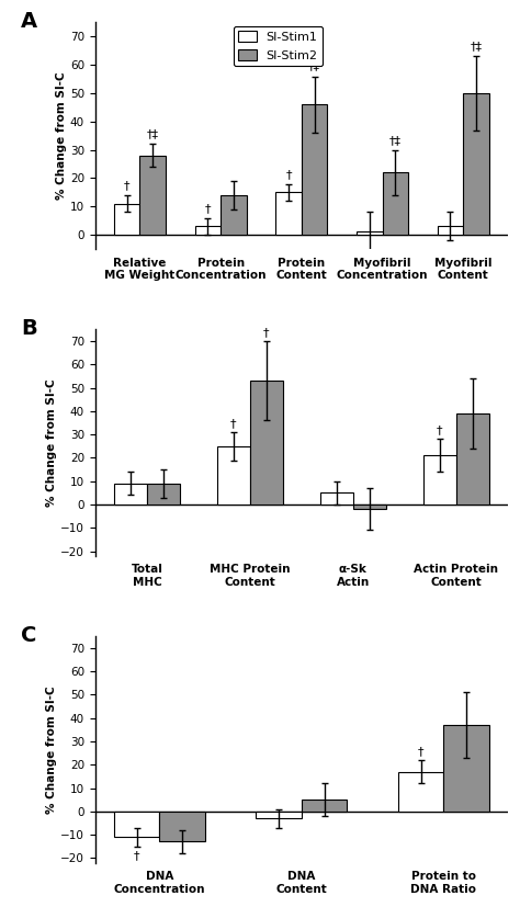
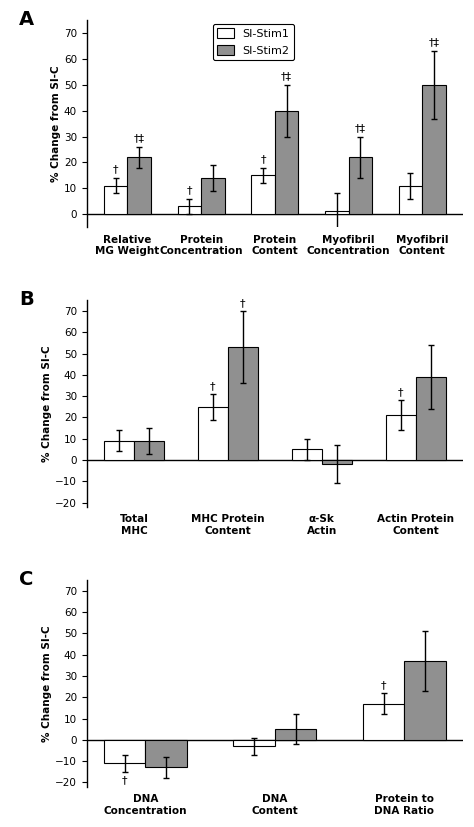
SI-Stim2/Relative MG Weight: 28 -> 22
SI-Stim2/Protein Content: 46 -> 40
SI-Stim1/Myofibril Content: 3 -> 11
